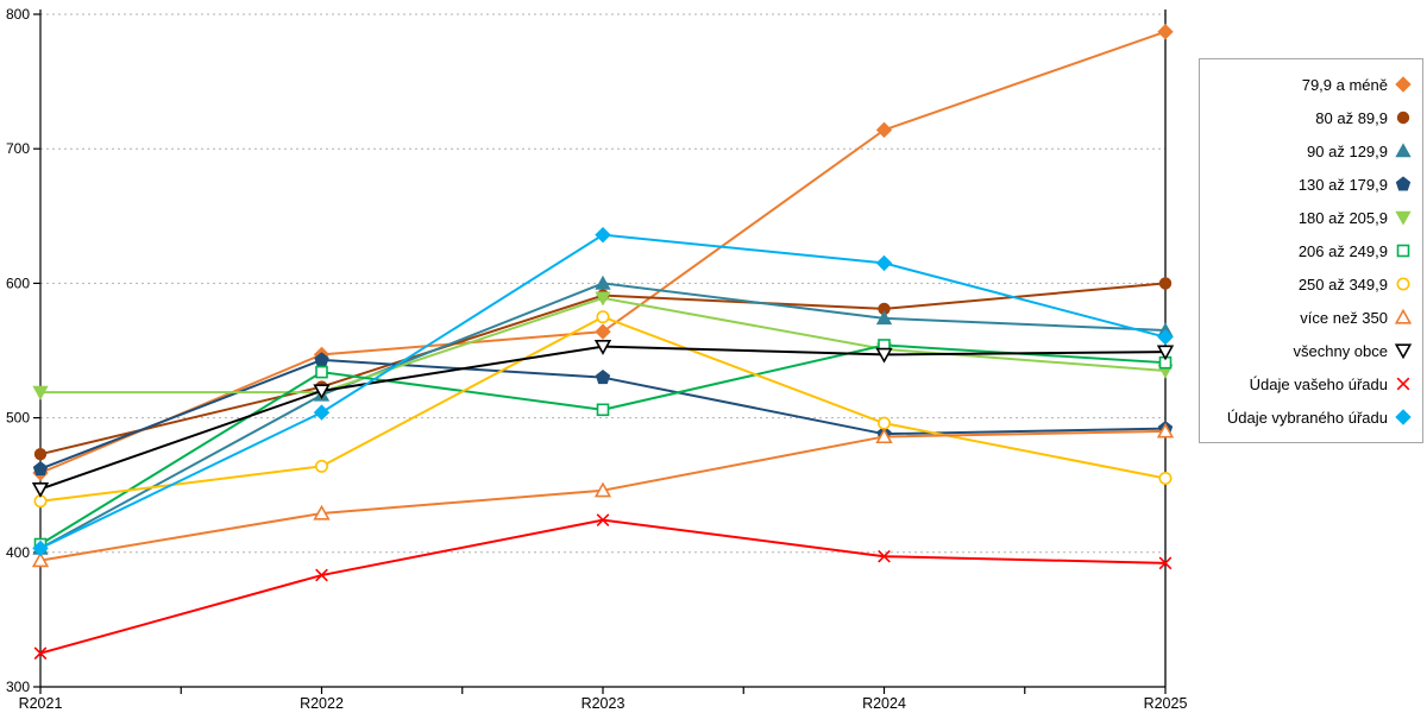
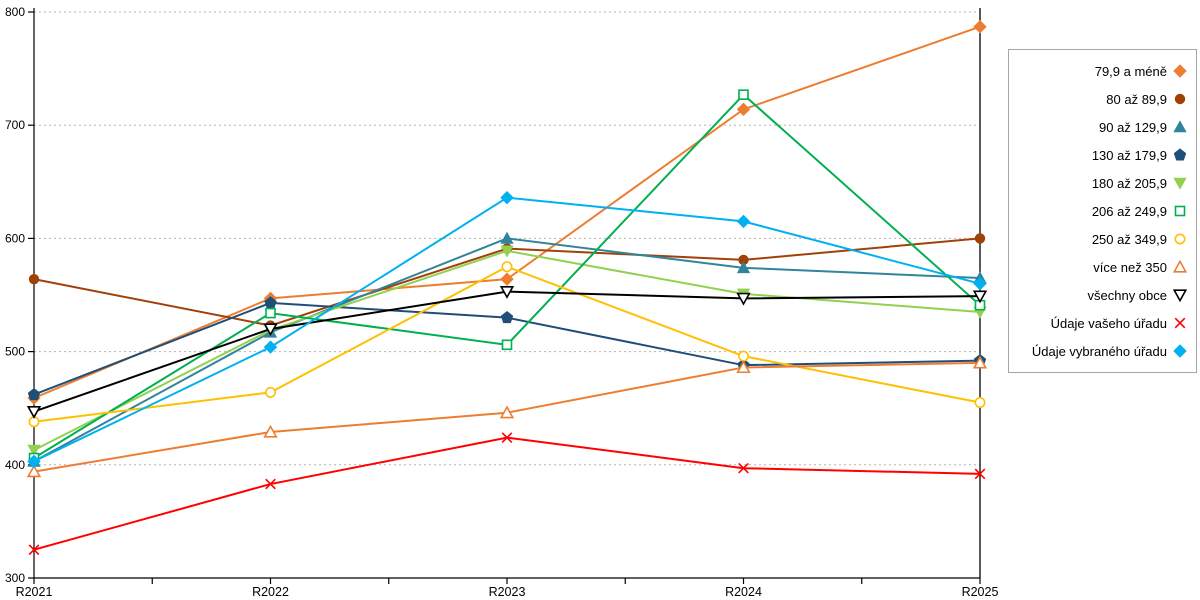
80 až 89,9/R2021: 473 -> 564
180 až 205,9/R2021: 519 -> 413
206 až 249,9/R2024: 554 -> 727
